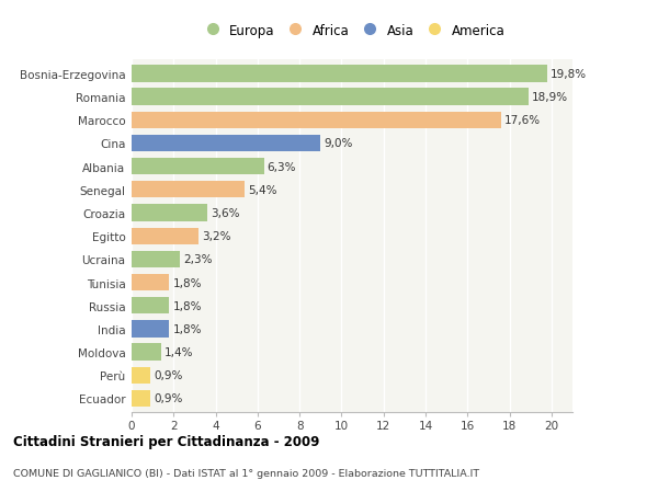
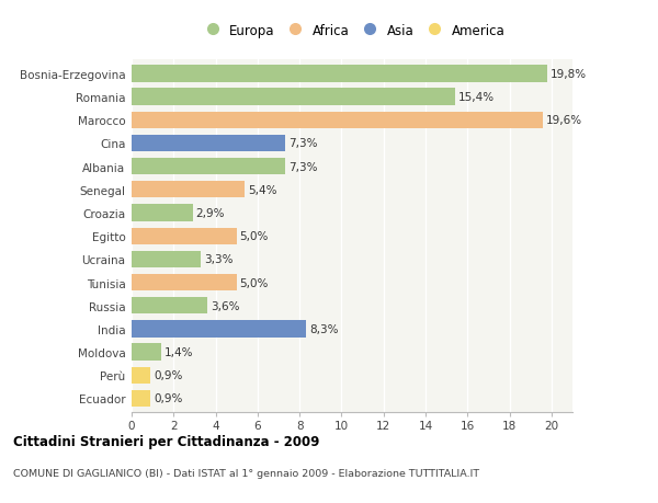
Romania: 18,9% -> 15,4%
Marocco: 17,6% -> 19,6%
Cina: 9,0% -> 7,3%
Albania: 6,3% -> 7,3%
Croazia: 3,6% -> 2,9%
Egitto: 3,2% -> 5,0%
Ucraina: 2,3% -> 3,3%
Tunisia: 1,8% -> 5,0%
Russia: 1,8% -> 3,6%
India: 1,8% -> 8,3%
